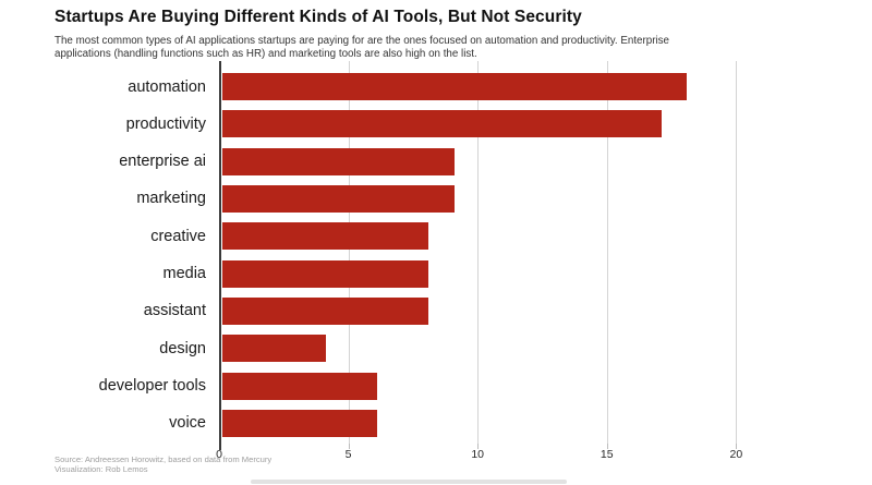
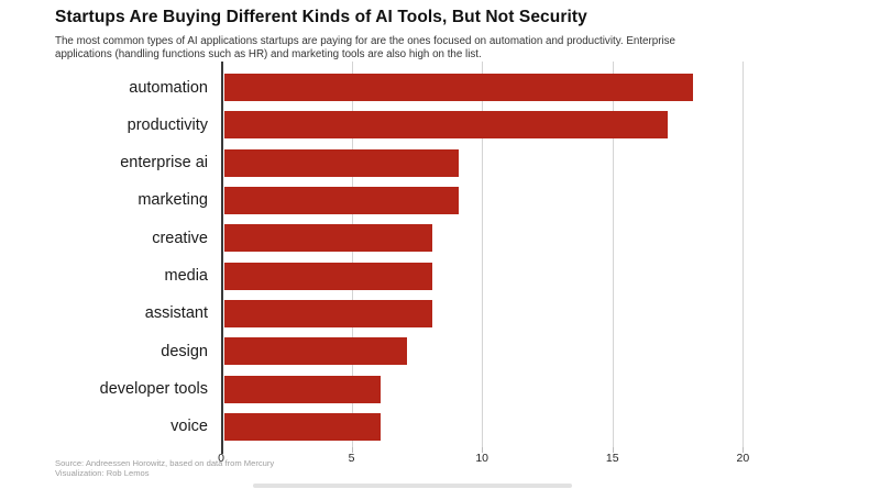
design: 4 -> 7
